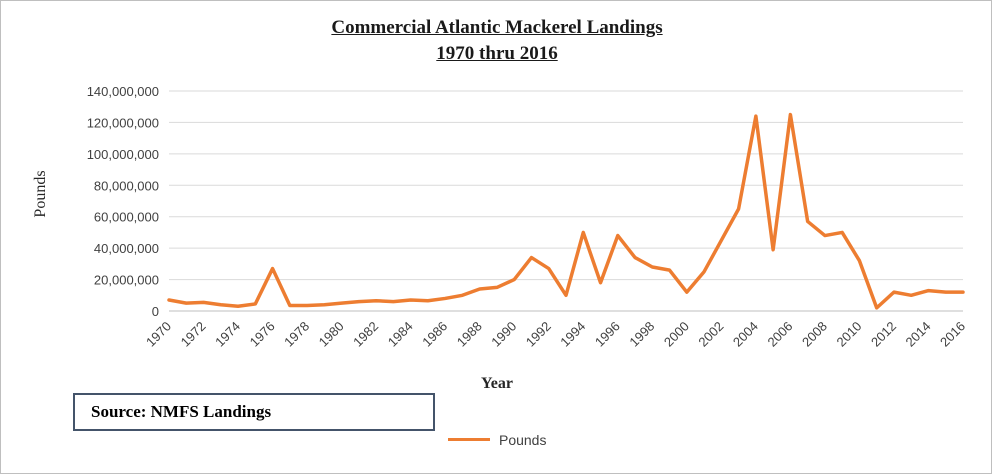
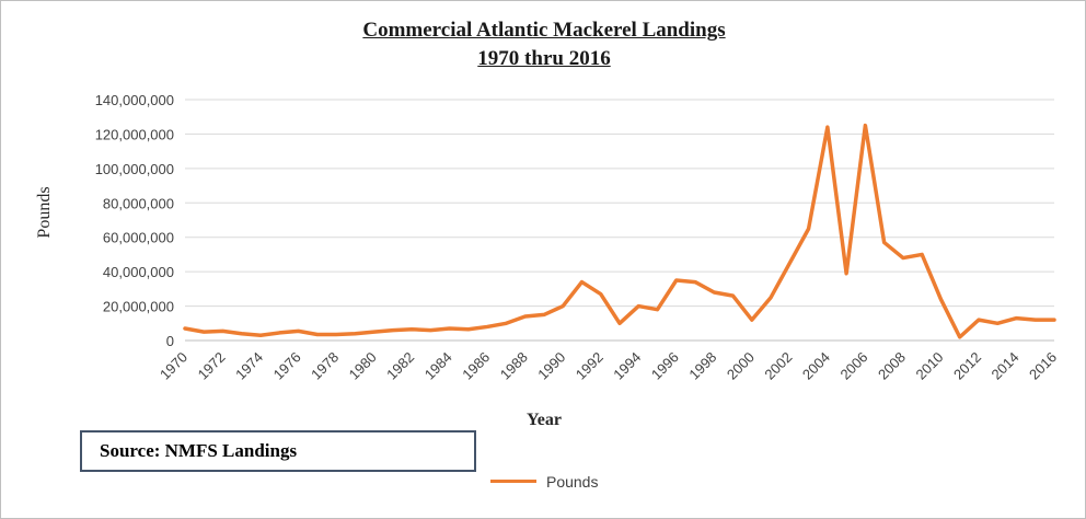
1976: 27000000 -> 6000000
1994: 50000000 -> 20000000
1996: 48000000 -> 35000000
2010: 32000000 -> 24000000
